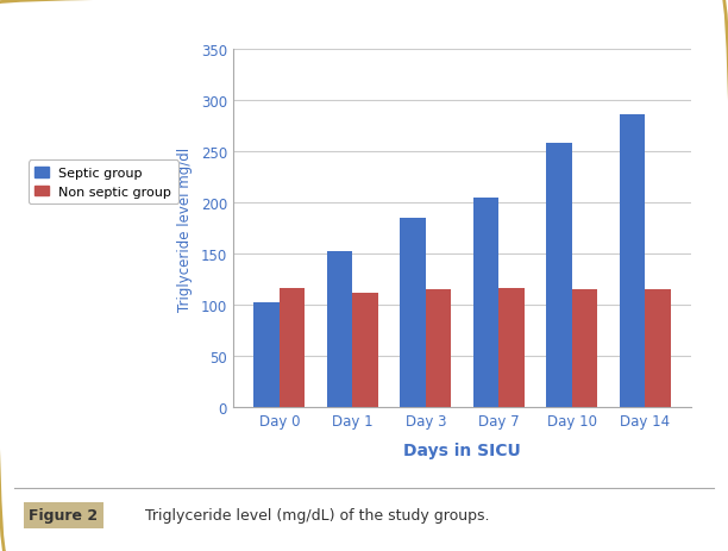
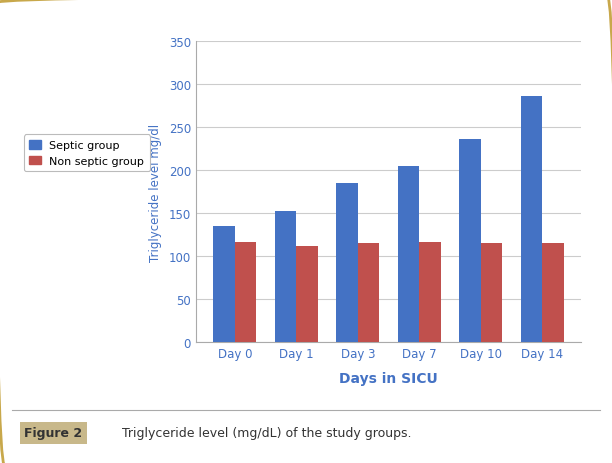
Septic group/Day 0: 102 -> 135
Septic group/Day 10: 258 -> 236
